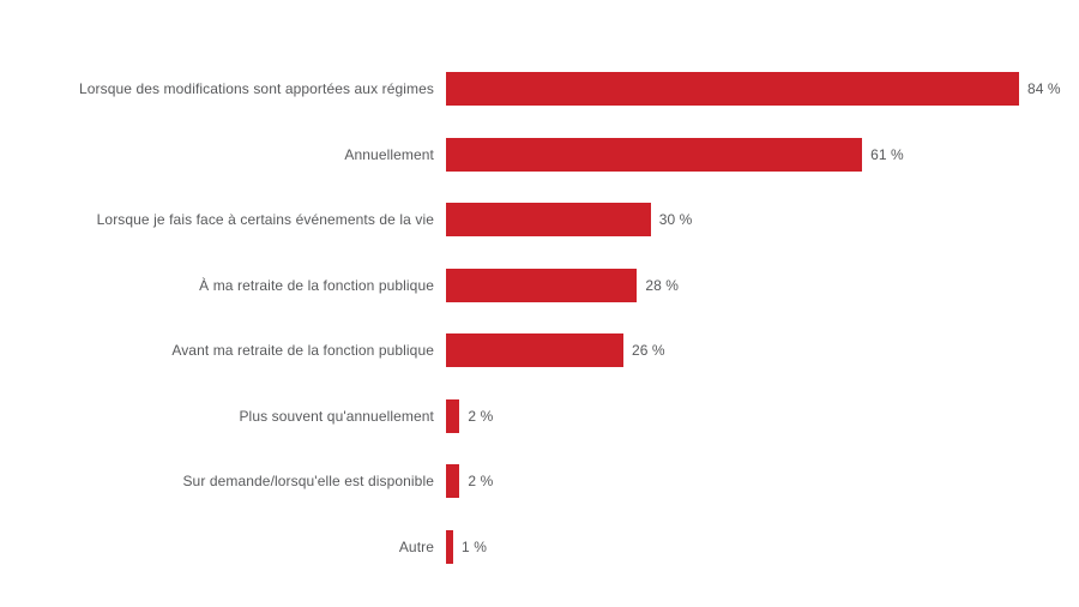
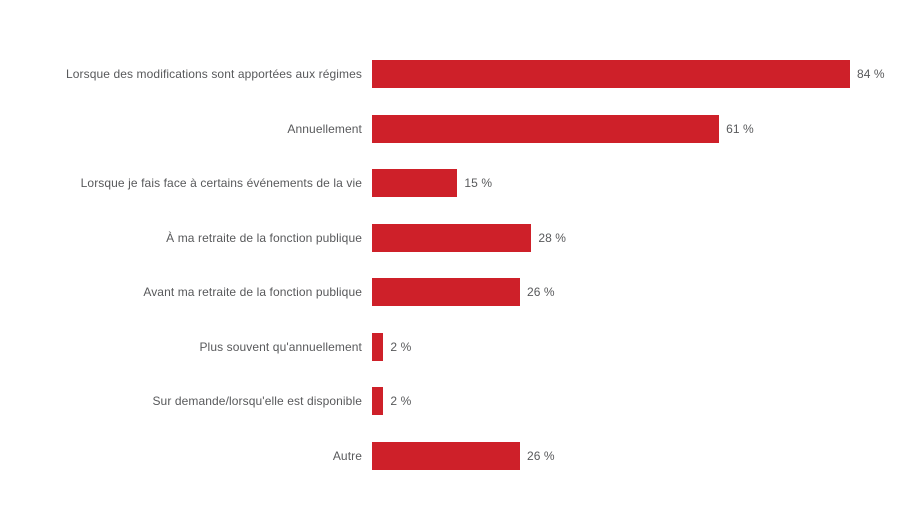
Lorsque je fais face à certains événements de la vie: 30 -> 15
Autre: 1 -> 26
